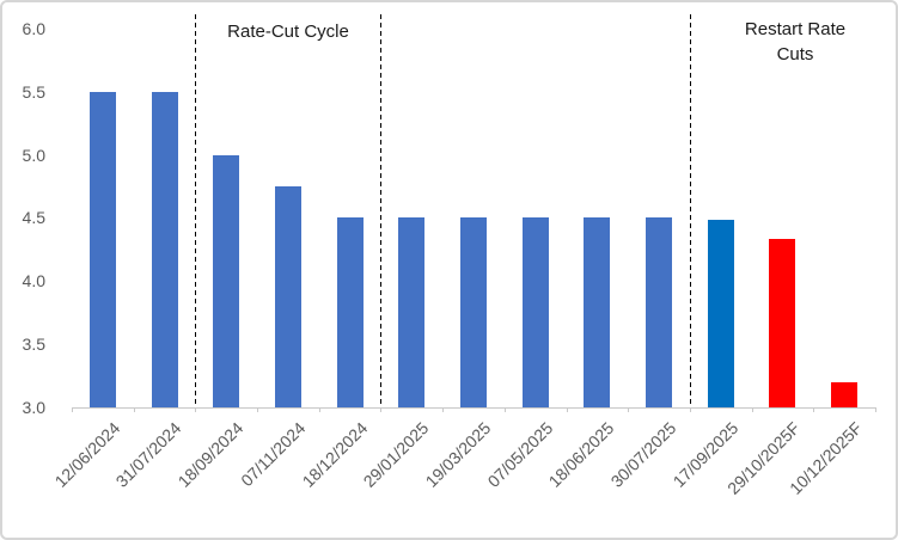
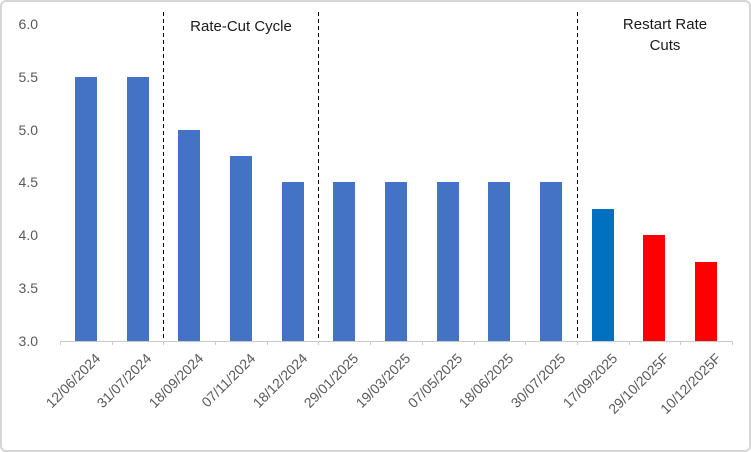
17/09/2025: 4.49 -> 4.25
29/10/2025F: 4.33 -> 4.00
10/12/2025F: 3.20 -> 3.75
